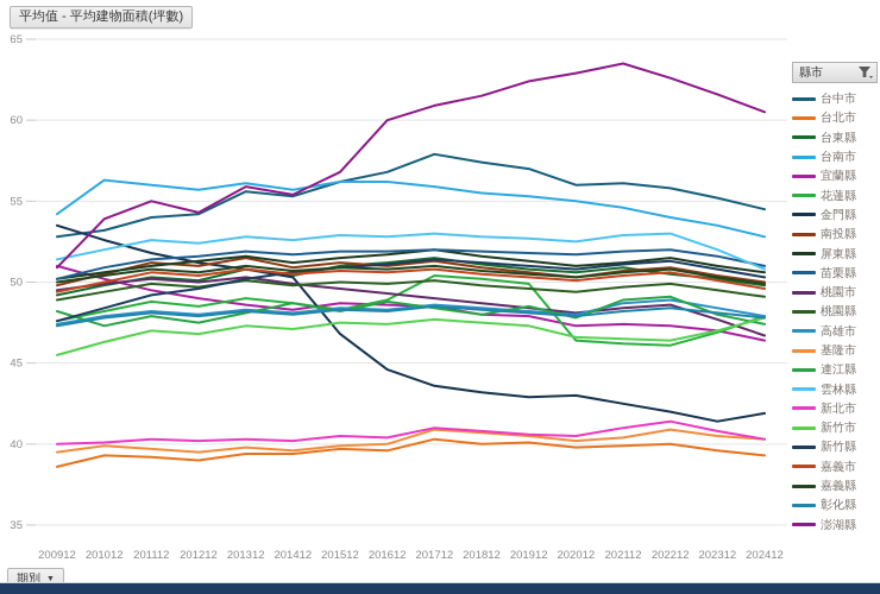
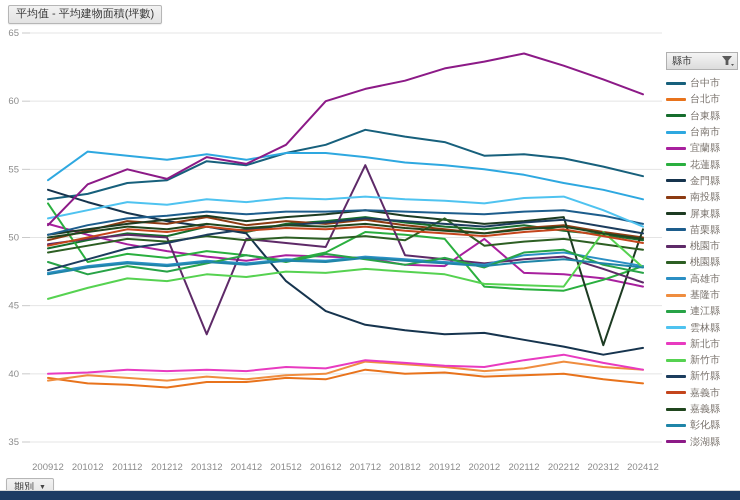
台北市/200912: 38.6 -> 39.7
花蓮縣/200912: 47.6 -> 52.5
桃園市/201312: 50.3 -> 42.9
桃園市/201712: 49.0 -> 55.3
桃園縣/201912: 49.6 -> 51.4
宜蘭縣/202012: 47.3 -> 49.9
屏東縣/202312: 51.0 -> 42.1
新竹市/202312: 47.0 -> 50.4
